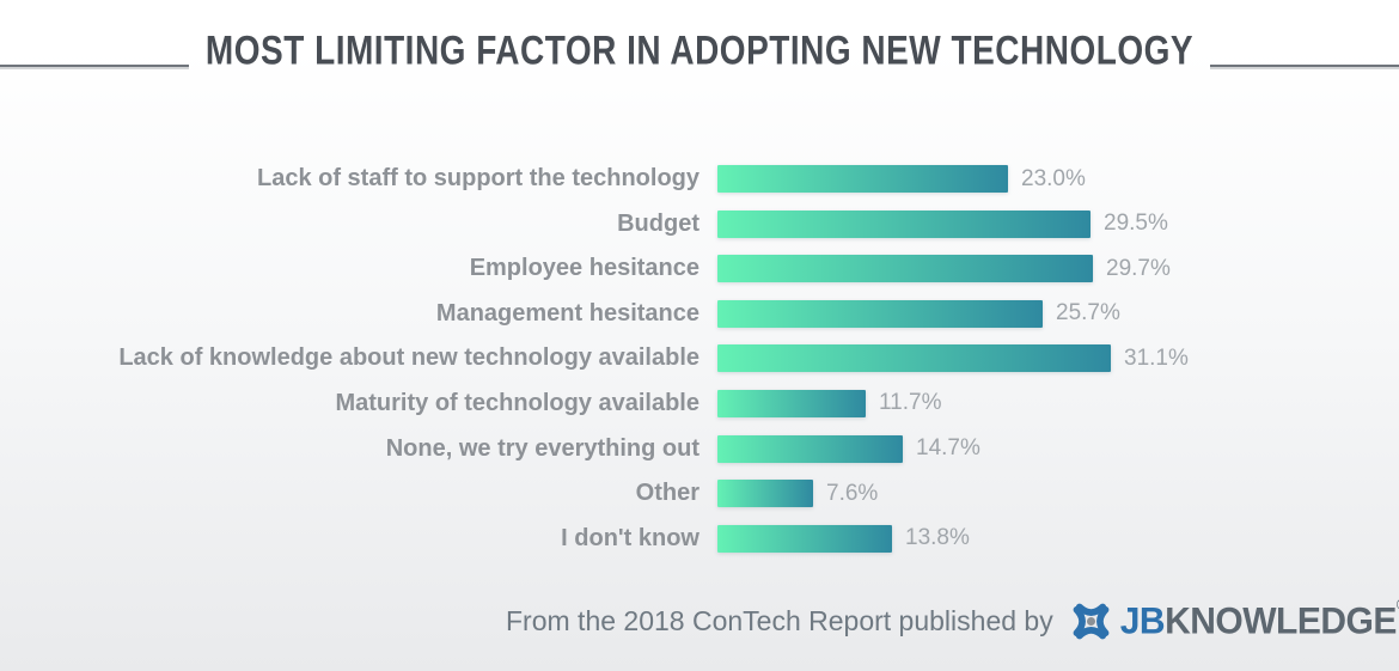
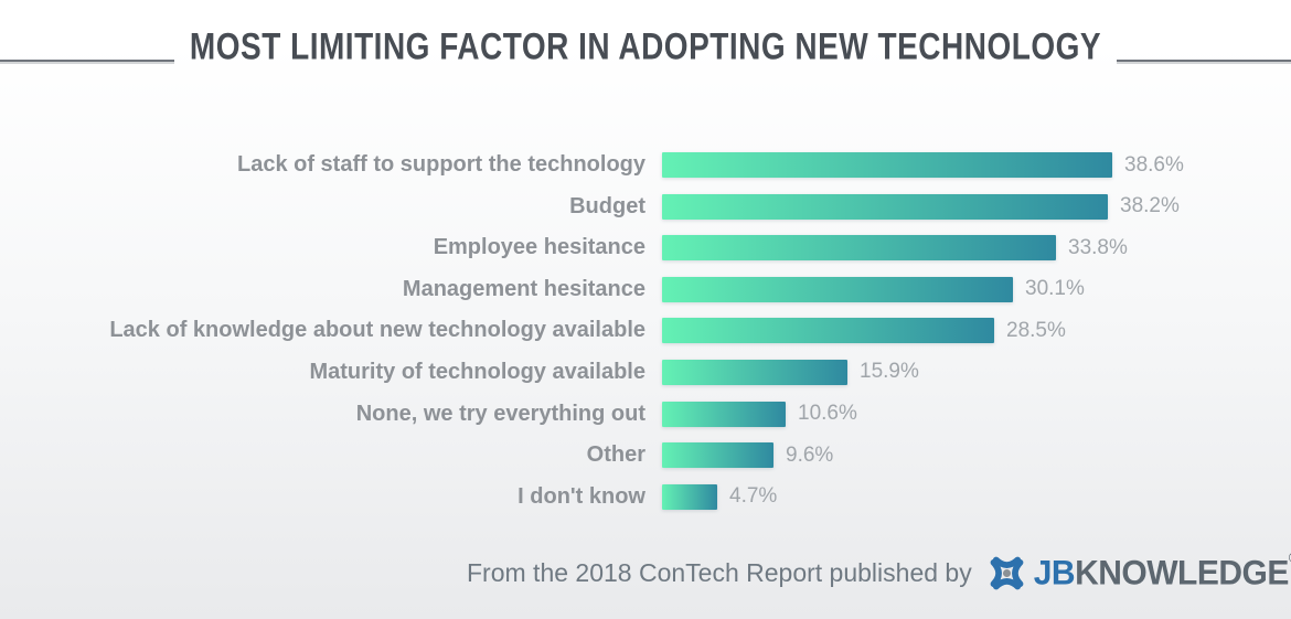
Lack of staff to support the technology: 23.0% -> 38.6%
Budget: 29.5% -> 38.2%
Employee hesitance: 29.7% -> 33.8%
Management hesitance: 25.7% -> 30.1%
Lack of knowledge about new technology available: 31.1% -> 28.5%
Maturity of technology available: 11.7% -> 15.9%
None, we try everything out: 14.7% -> 10.6%
Other: 7.6% -> 9.6%
I don't know: 13.8% -> 4.7%
